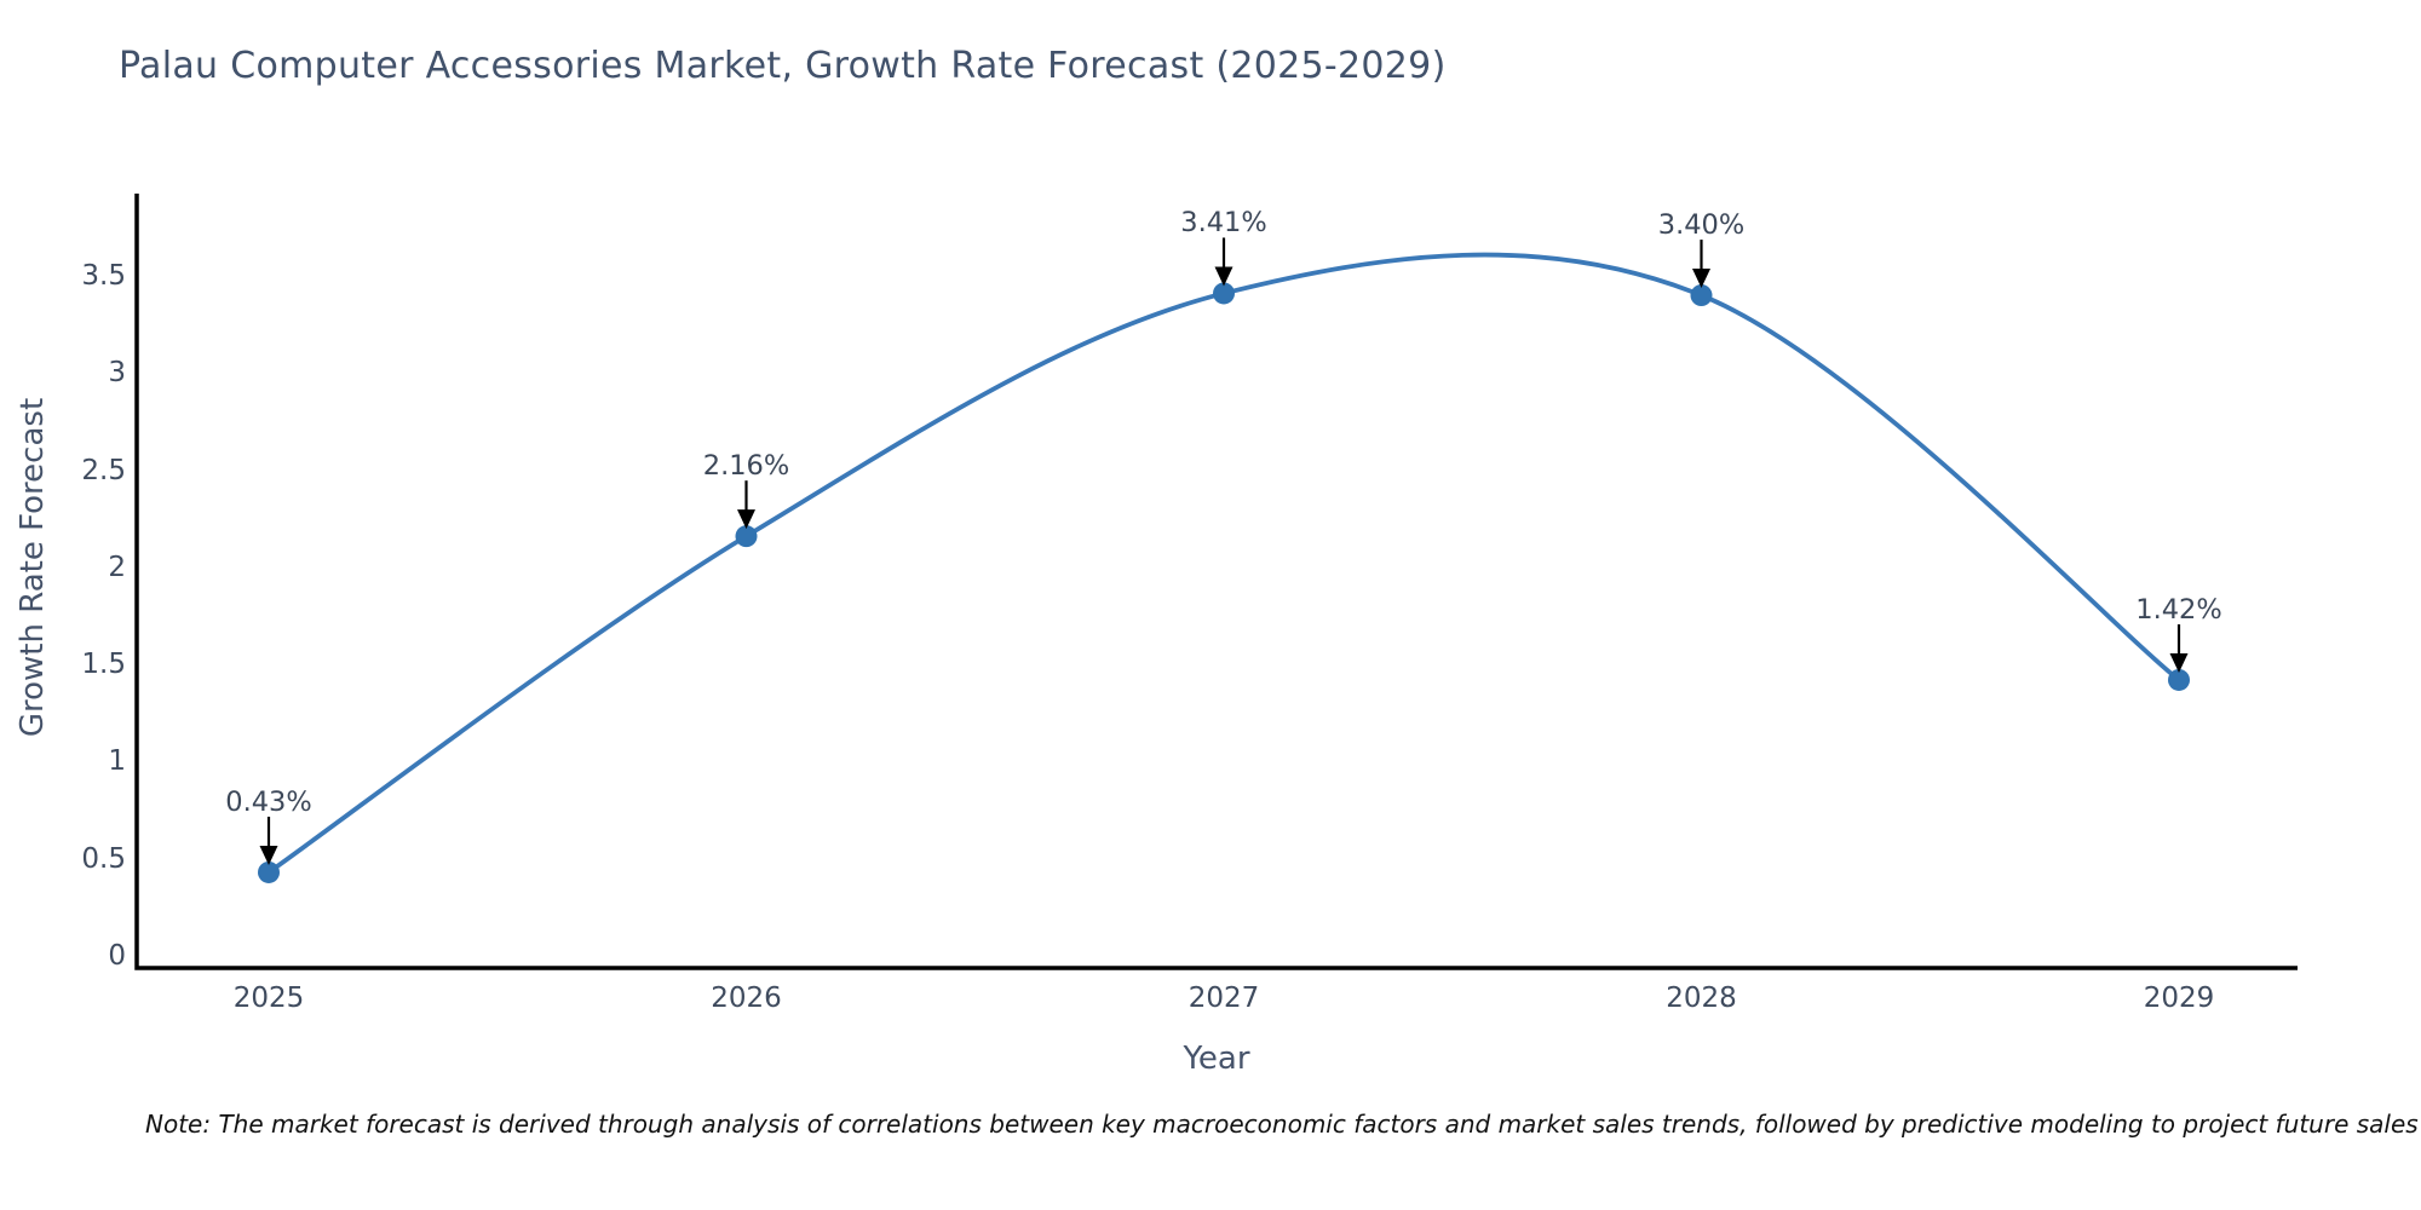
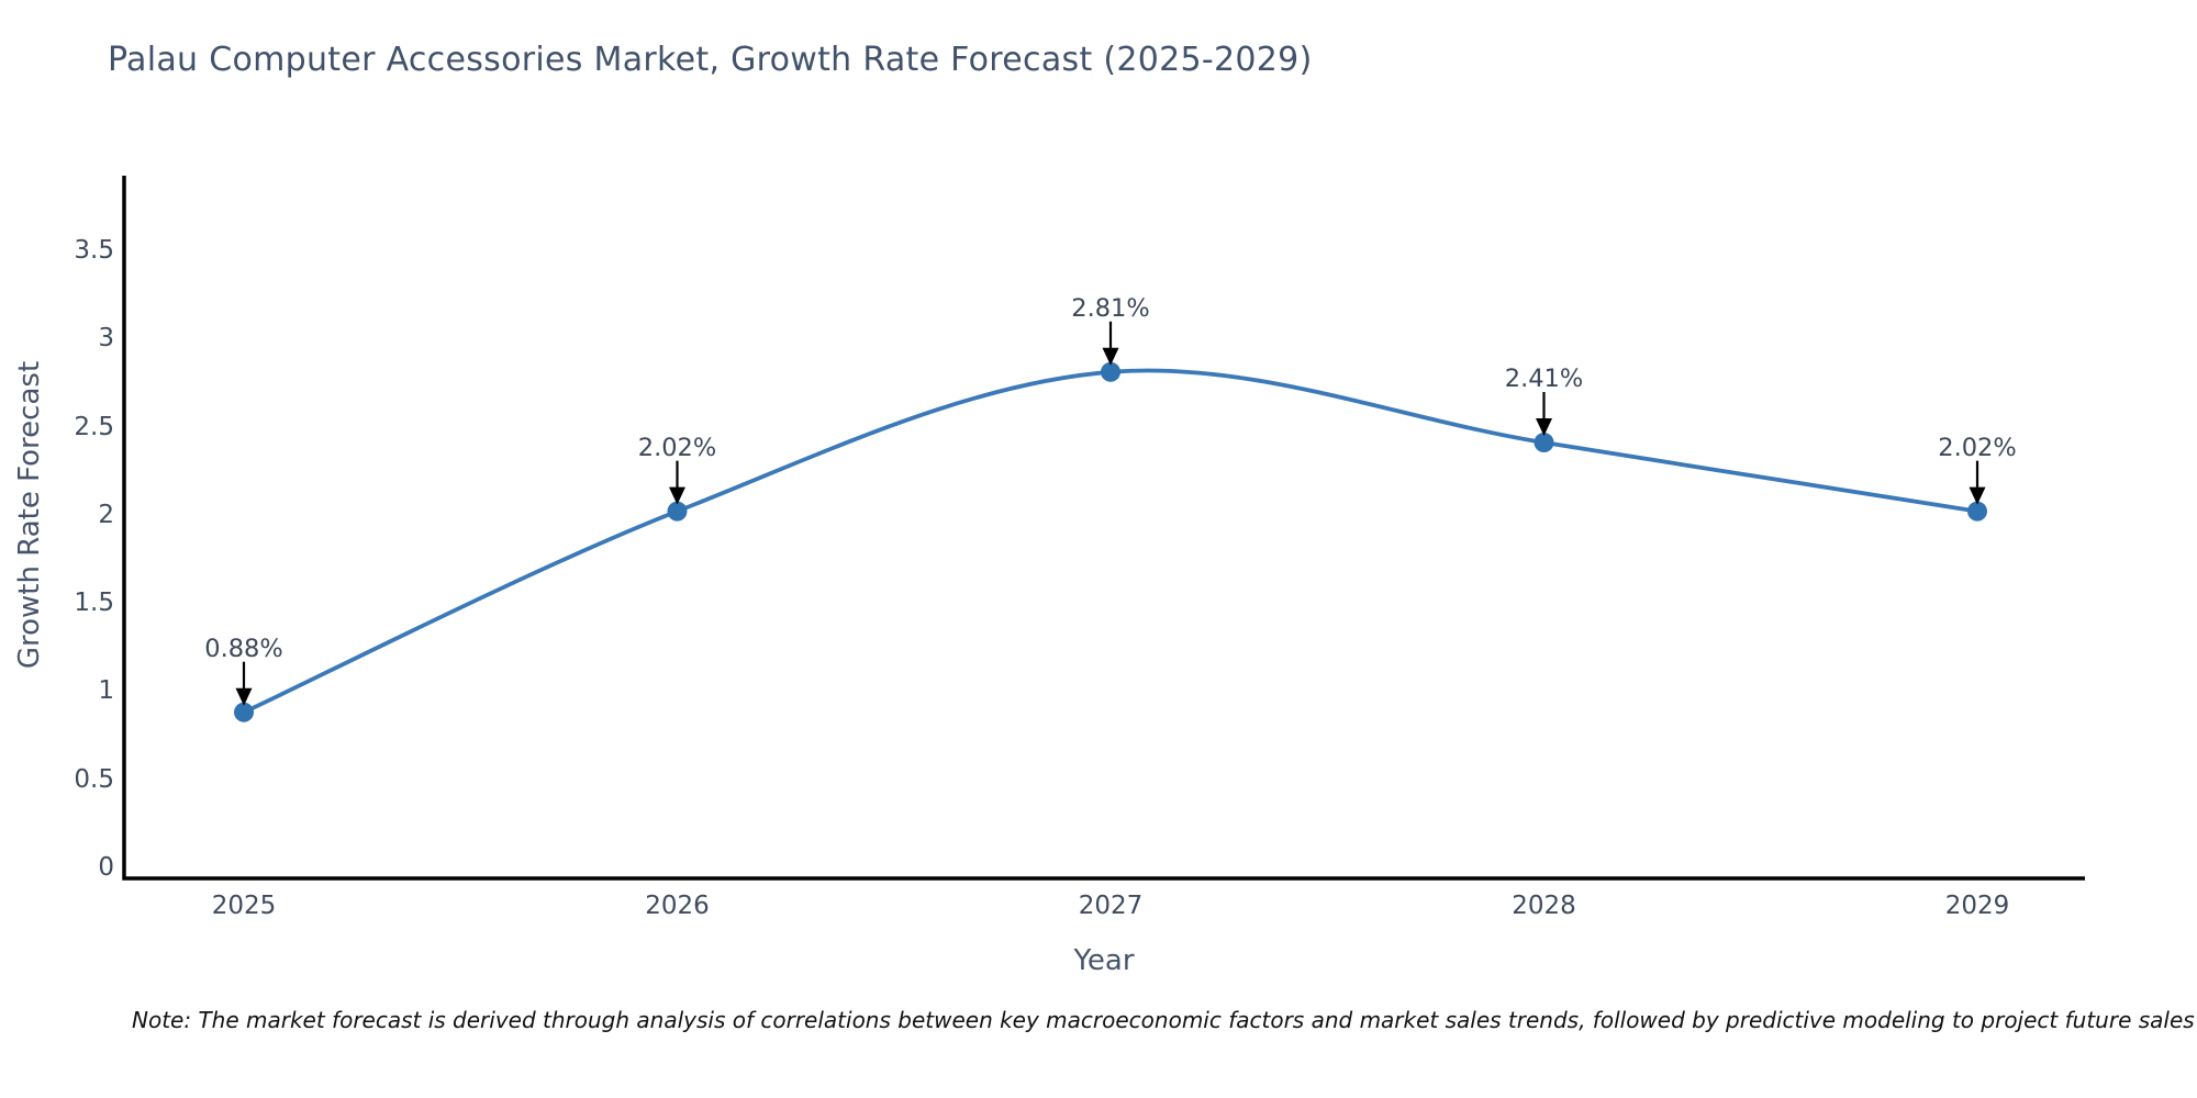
2025: 0.43% -> 0.88%
2026: 2.16% -> 2.02%
2027: 3.41% -> 2.81%
2028: 3.40% -> 2.41%
2029: 1.42% -> 2.02%
